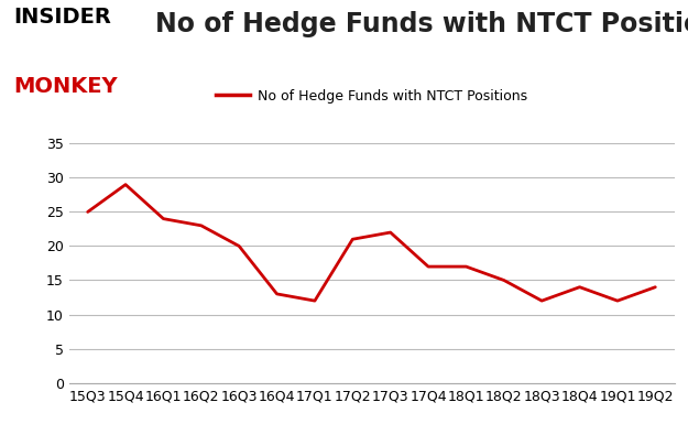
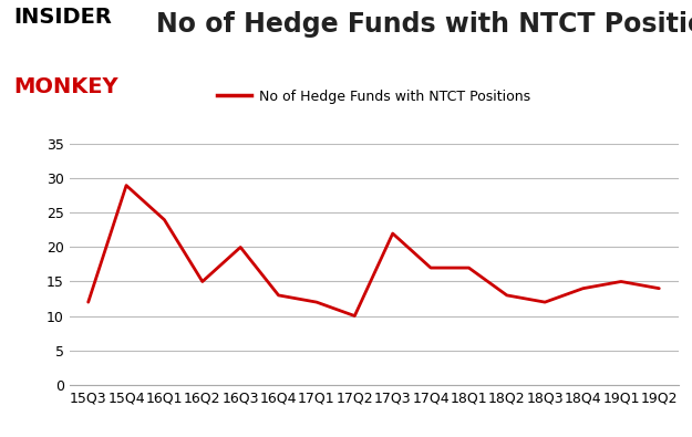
15Q3: 25 -> 12
16Q2: 23 -> 15
17Q2: 21 -> 10
18Q2: 15 -> 13
19Q1: 12 -> 15
